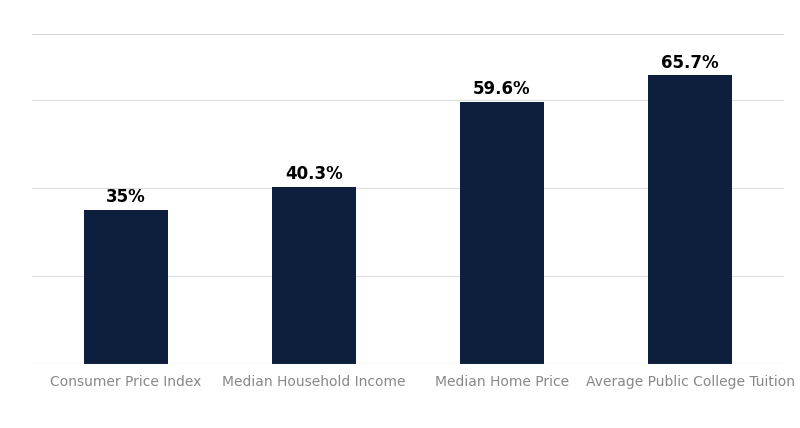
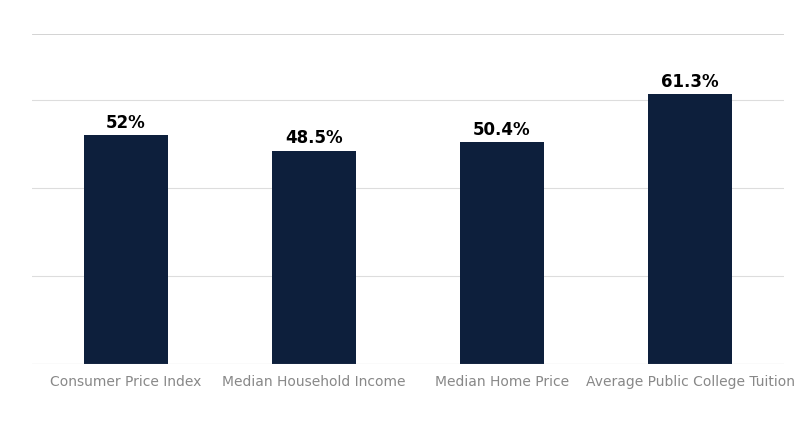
Consumer Price Index: 35% -> 52%
Median Household Income: 40.3% -> 48.5%
Median Home Price: 59.6% -> 50.4%
Average Public College Tuition: 65.7% -> 61.3%
